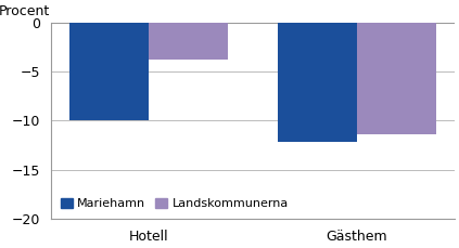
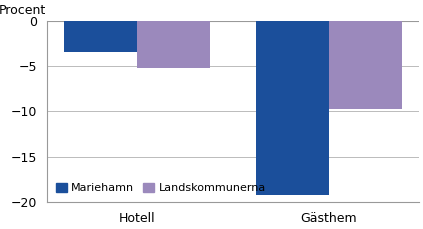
Mariehamn/Hotell: -10.0 -> -3.5
Landskommunerna/Hotell: -3.8 -> -5.2
Mariehamn/Gästhem: -12.2 -> -19.2
Landskommunerna/Gästhem: -11.4 -> -9.7
